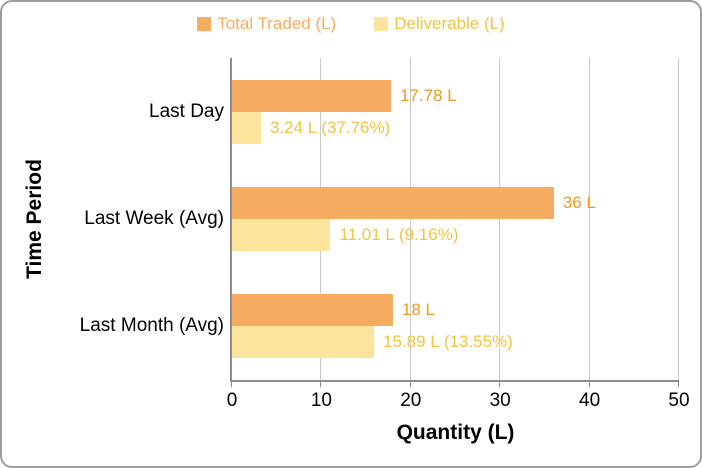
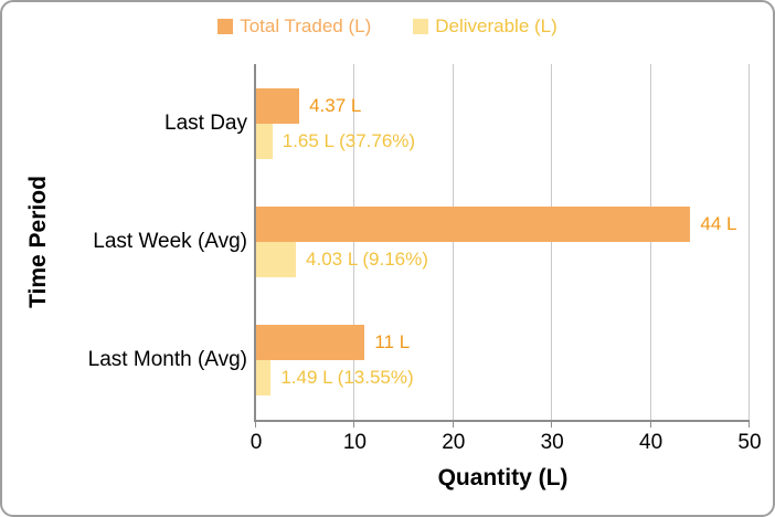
Total Traded (L)/Last Day: 17.78 -> 4.37
Deliverable (L)/Last Day: 3.24 -> 1.65
Total Traded (L)/Last Week (Avg): 36 -> 44
Deliverable (L)/Last Week (Avg): 11.01 -> 4.03
Total Traded (L)/Last Month (Avg): 18 -> 11
Deliverable (L)/Last Month (Avg): 15.89 -> 1.49
